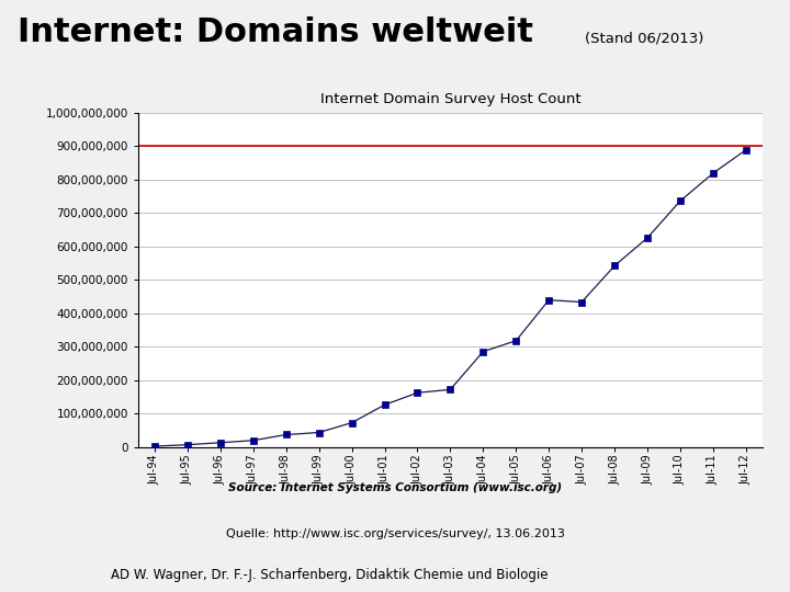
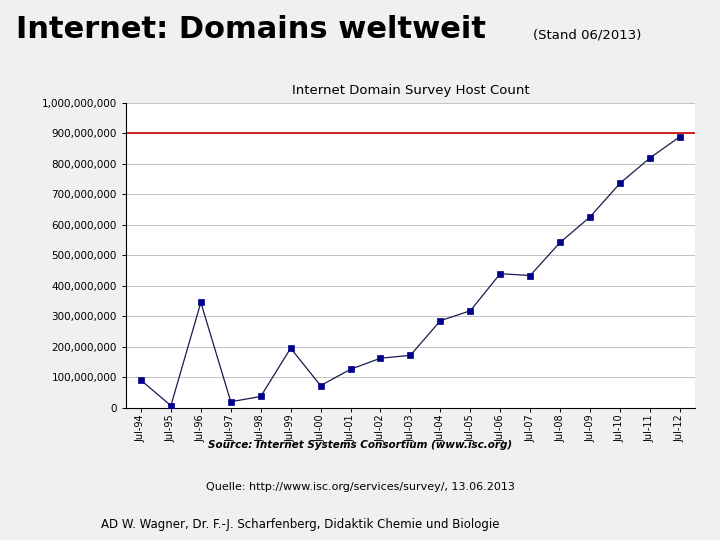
Jul-94: 2,000,000 -> 90,000,000
Jul-96: 13,000,000 -> 345,000,000
Jul-99: 43,000,000 -> 195,000,000
